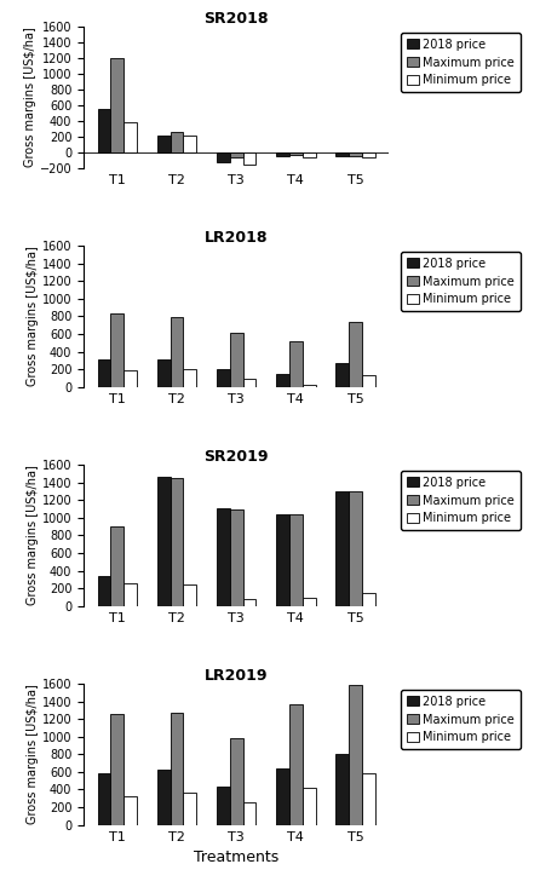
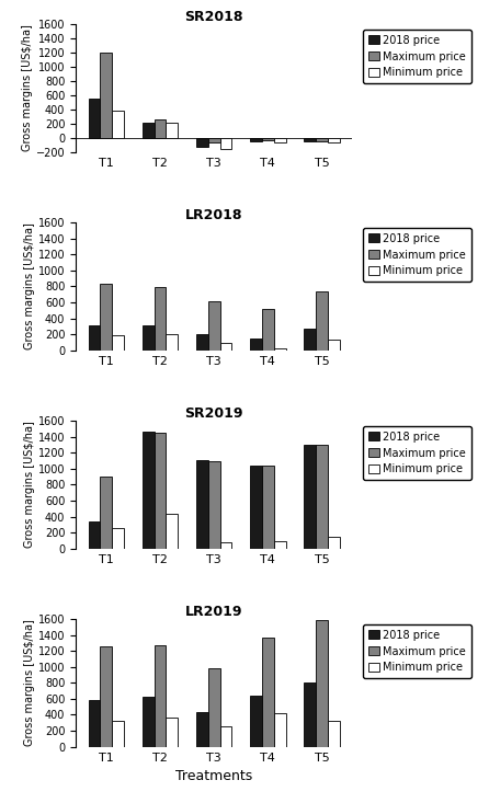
SR2019/Minimum price/T2: 240 -> 440
LR2019/Minimum price/T5: 580 -> 320
